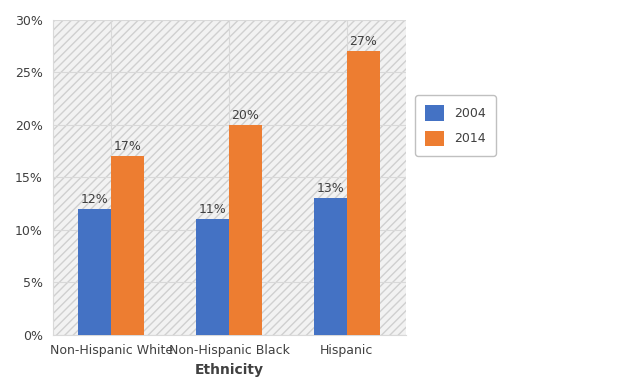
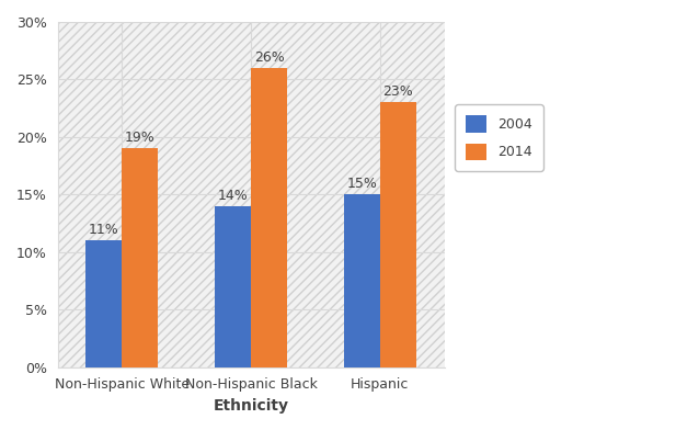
2004/Non-Hispanic White: 12% -> 11%
2014/Non-Hispanic White: 17% -> 19%
2004/Non-Hispanic Black: 11% -> 14%
2014/Non-Hispanic Black: 20% -> 26%
2004/Hispanic: 13% -> 15%
2014/Hispanic: 27% -> 23%
